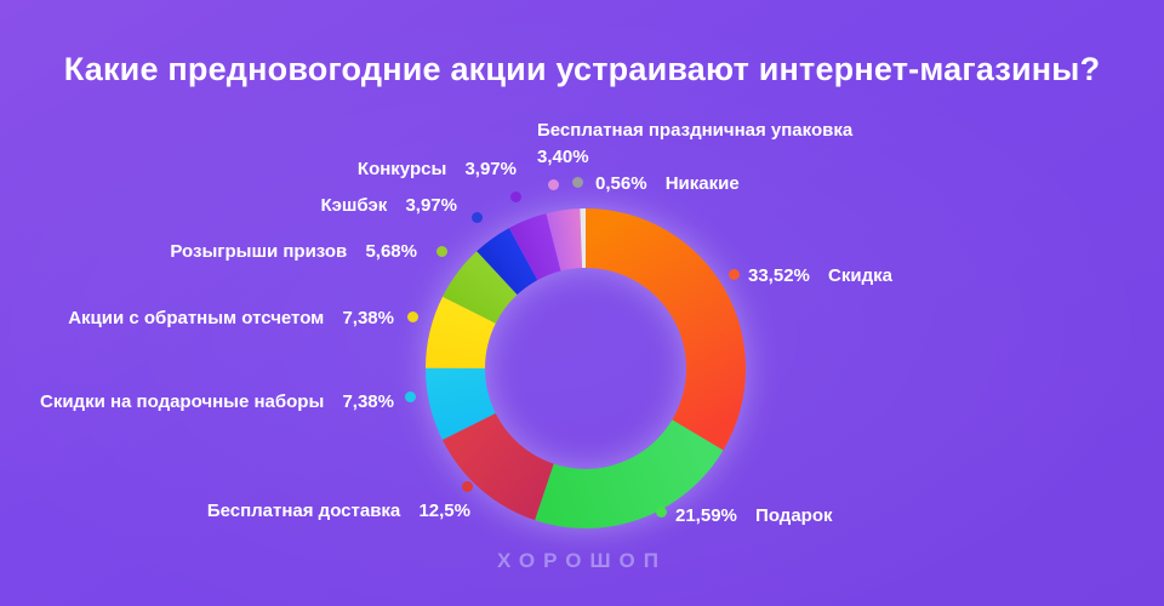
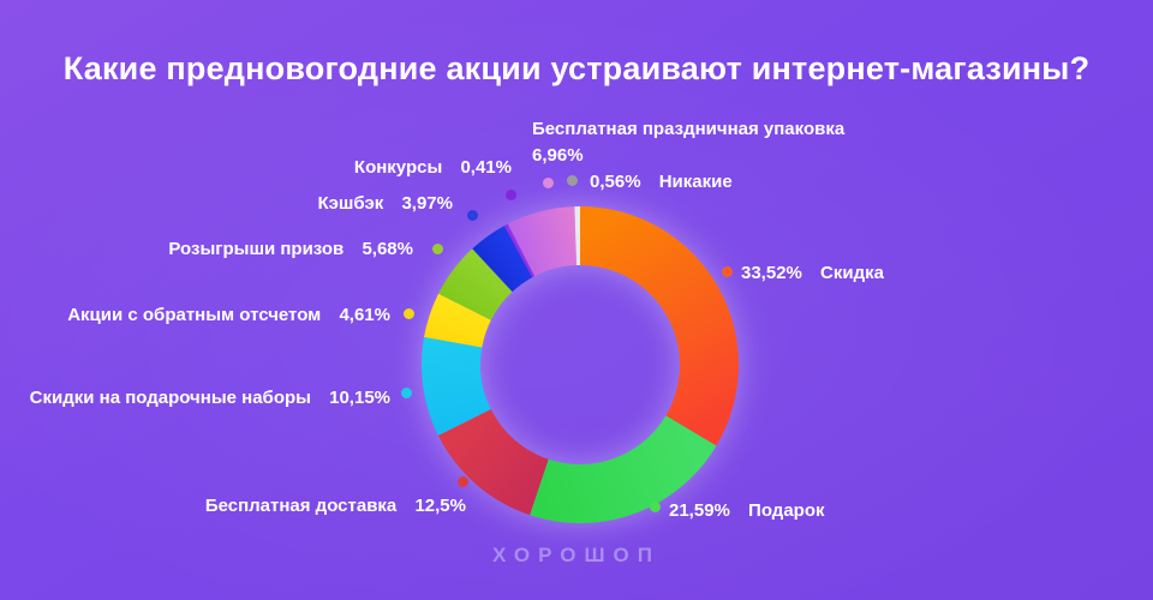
Скидки на подарочные наборы: 7,38% -> 10,15%
Акции с обратным отсчетом: 7,38% -> 4,61%
Конкурсы: 3,97% -> 0,41%
Бесплатная праздничная упаковка: 3,40% -> 6,96%
